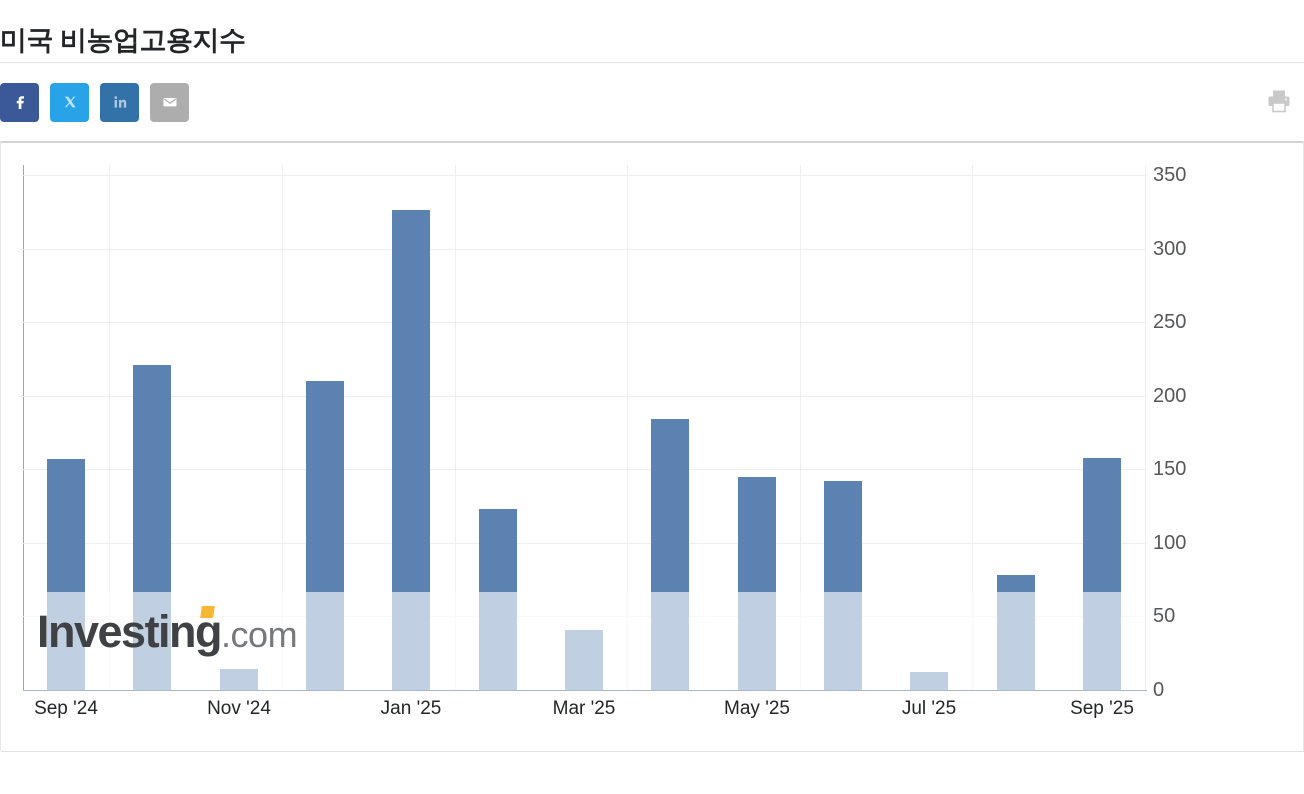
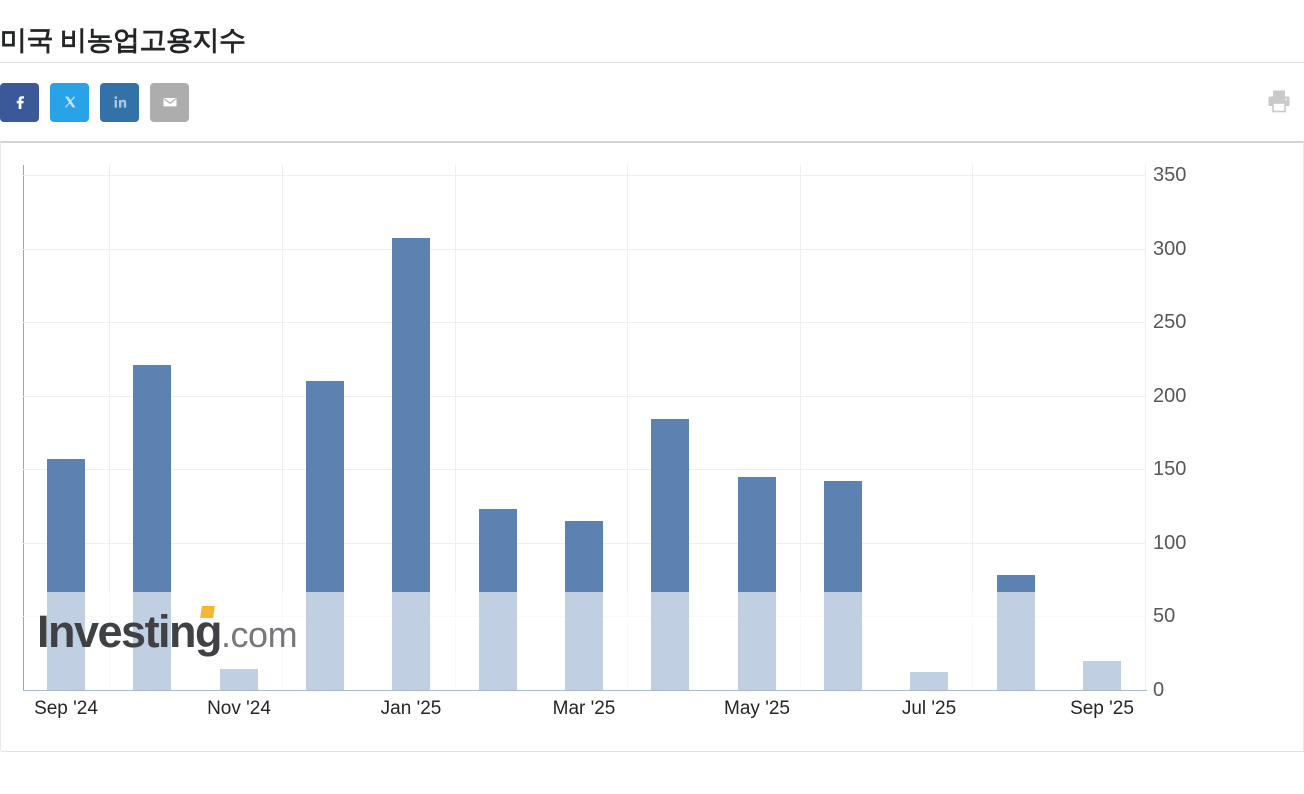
Jan '25: 326 -> 307
Mar '25: 41 -> 115
Sep '25: 158 -> 20
